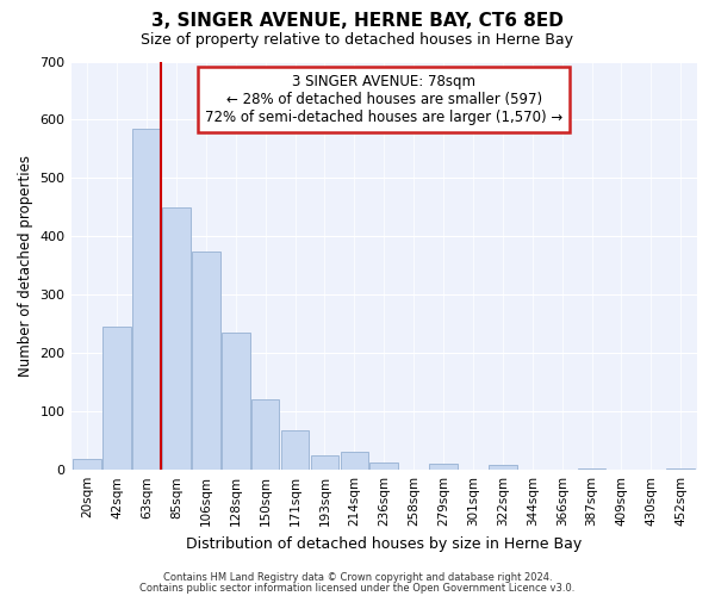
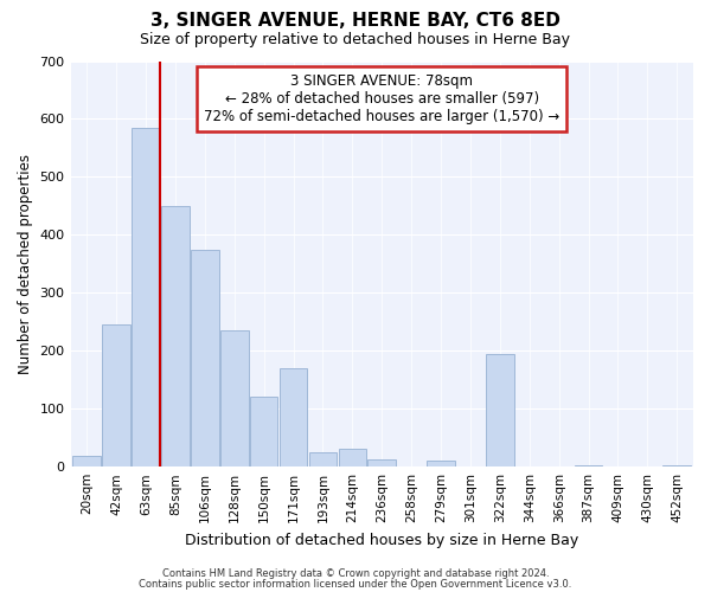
171sqm: 68 -> 170
322sqm: 8 -> 195
